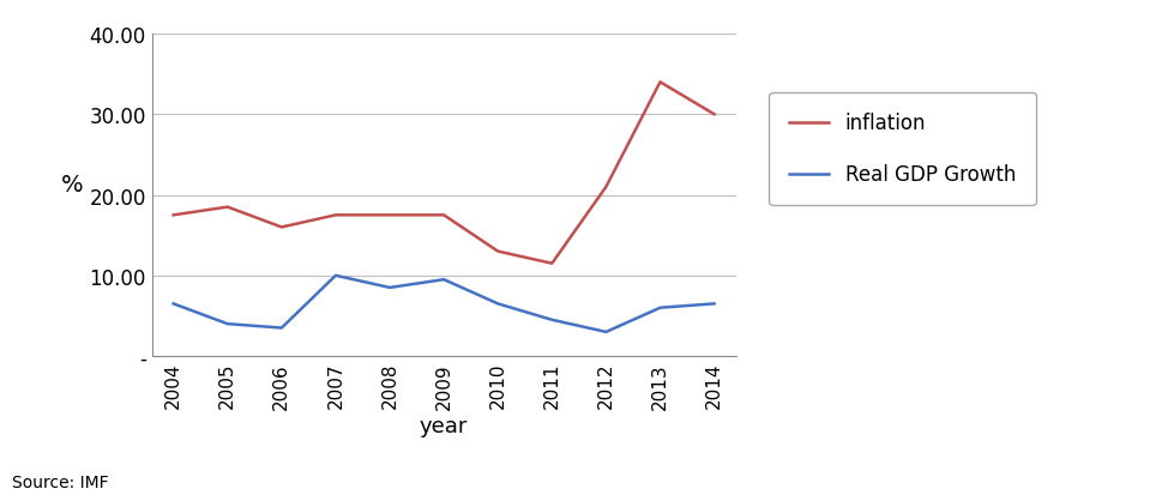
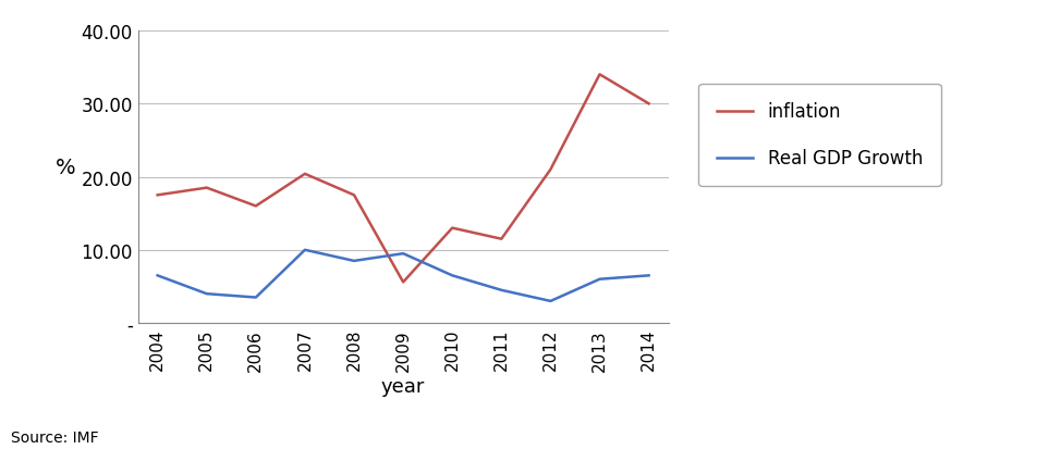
inflation/2007: 17.5 -> 20.4
inflation/2009: 17.5 -> 5.6
